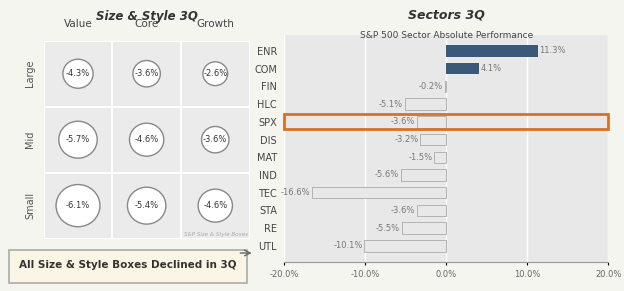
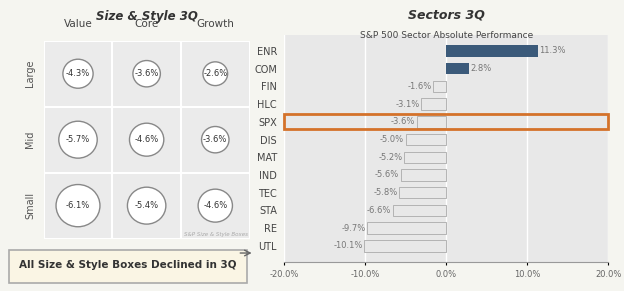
COM: 4.1% -> 2.8%
FIN: -0.2% -> -1.6%
HLC: -5.1% -> -3.1%
DIS: -3.2% -> -5.0%
MAT: -1.5% -> -5.2%
TEC: -16.6% -> -5.8%
STA: -3.6% -> -6.6%
RE: -5.5% -> -9.7%
